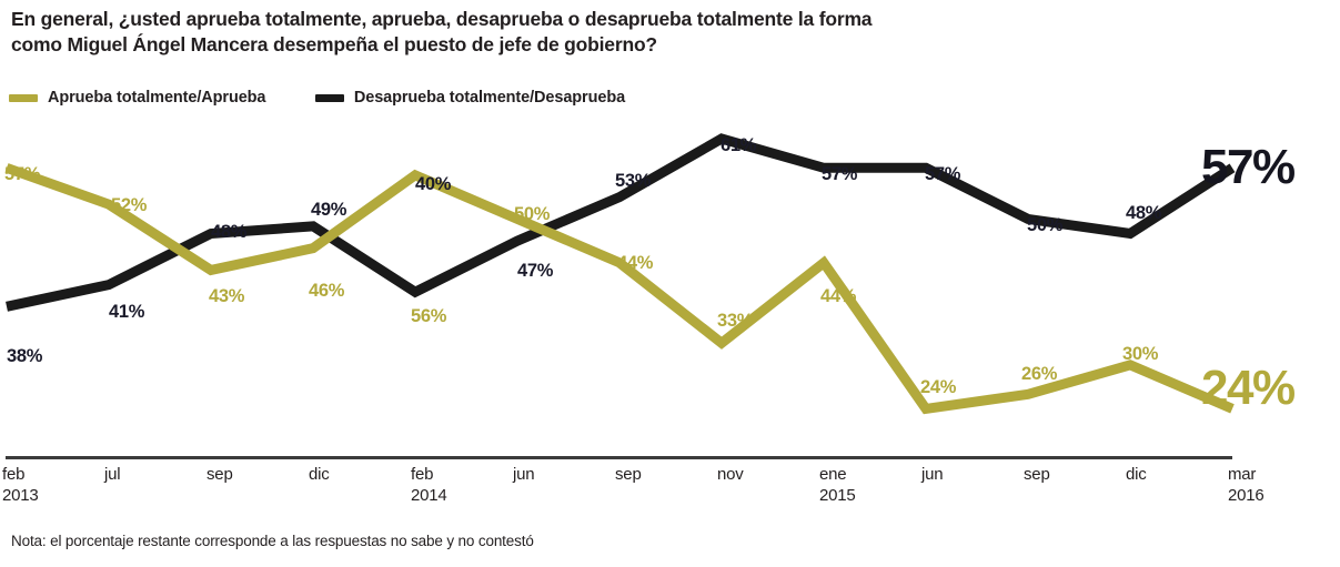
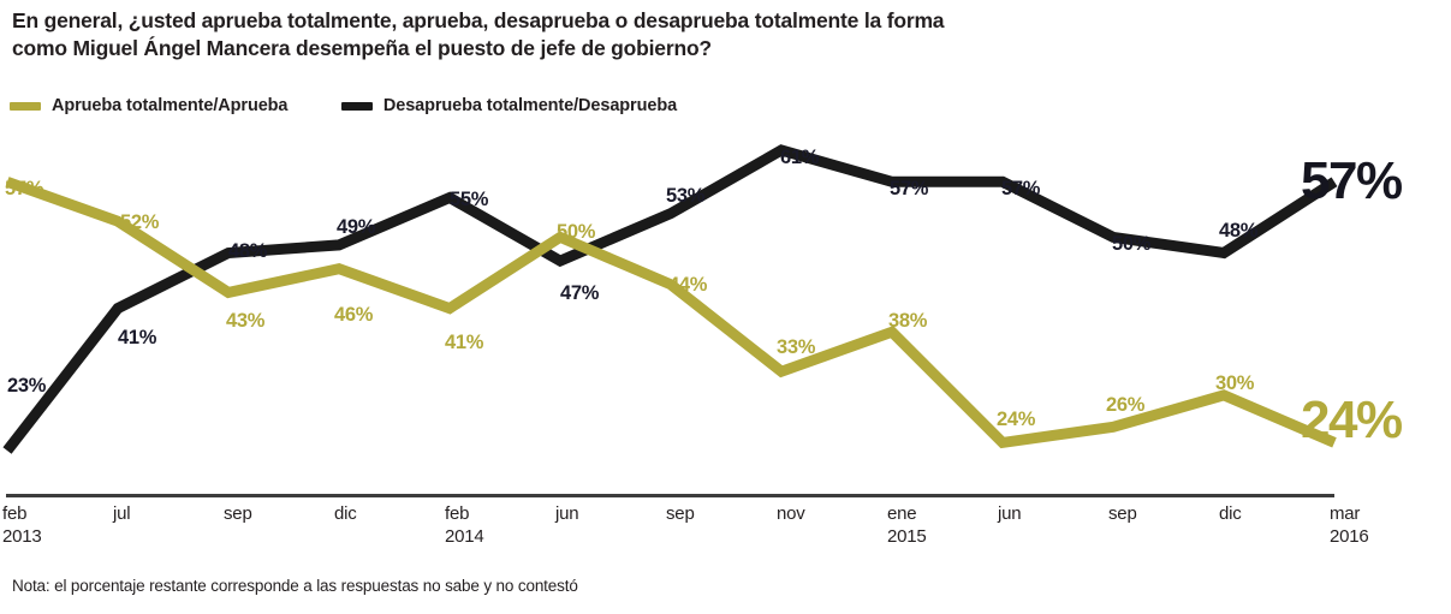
Desaprueba totalmente/Desaprueba/feb 2013: 38% -> 23%
Aprueba totalmente/Aprueba/feb 2014: 56% -> 41%
Desaprueba totalmente/Desaprueba/feb 2014: 40% -> 55%
Aprueba totalmente/Aprueba/ene 2015: 44% -> 38%
